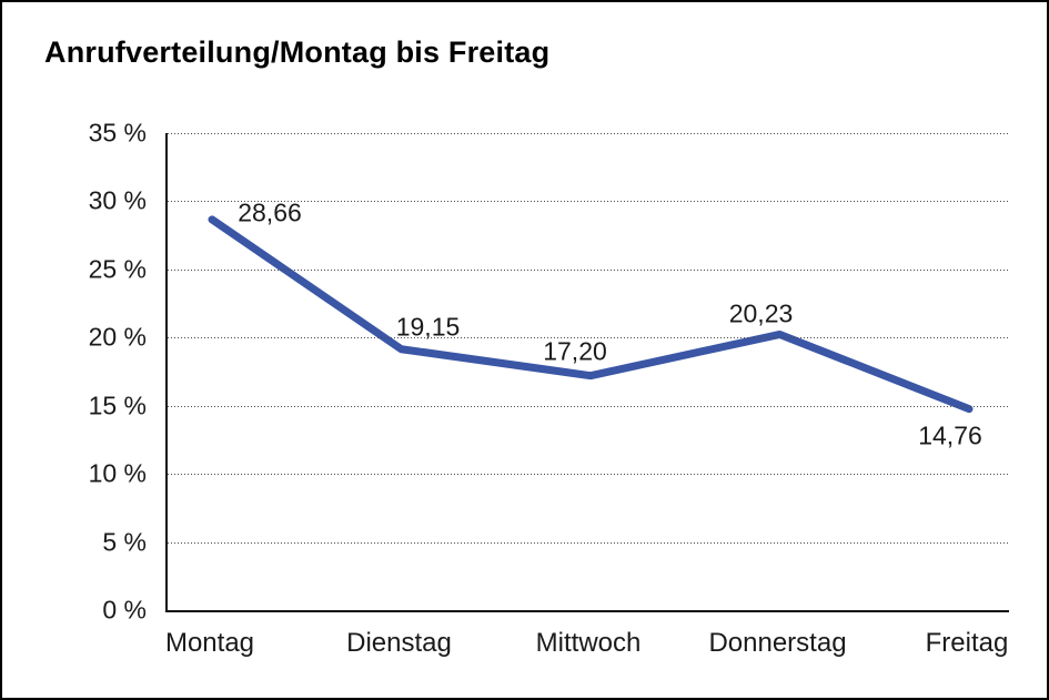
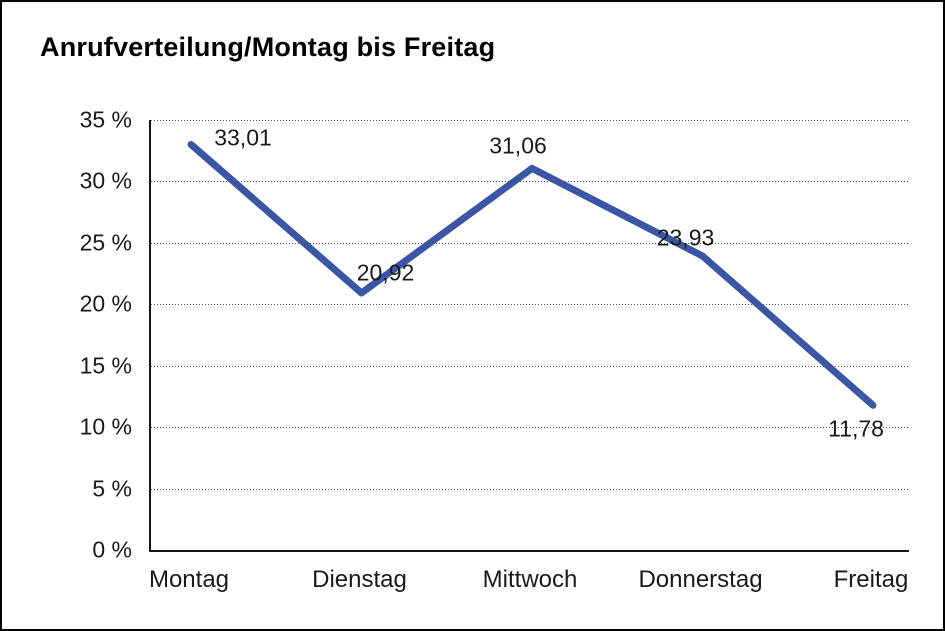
Montag: 28,66 -> 33,01
Dienstag: 19,15 -> 20,92
Mittwoch: 17,20 -> 31,06
Donnerstag: 20,23 -> 23,93
Freitag: 14,76 -> 11,78
